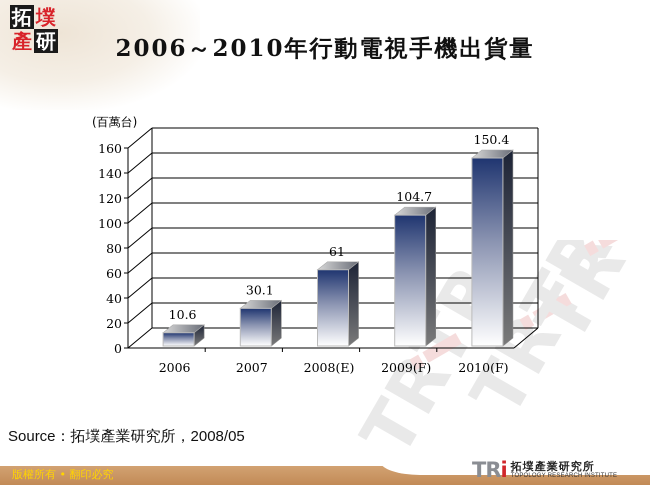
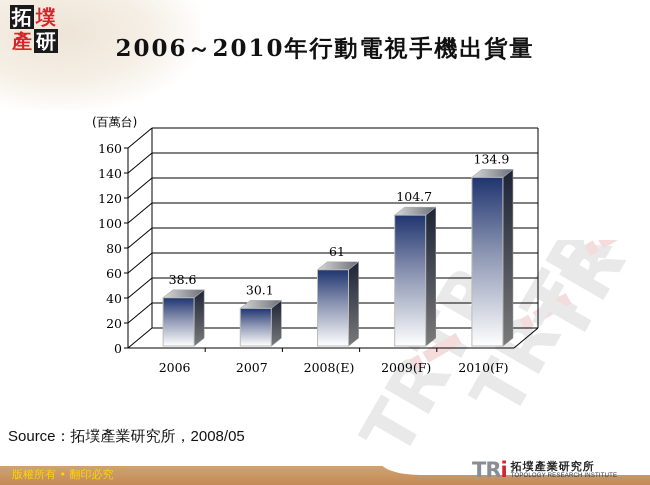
2006: 10.6 -> 38.6
2010(F): 150.4 -> 134.9
